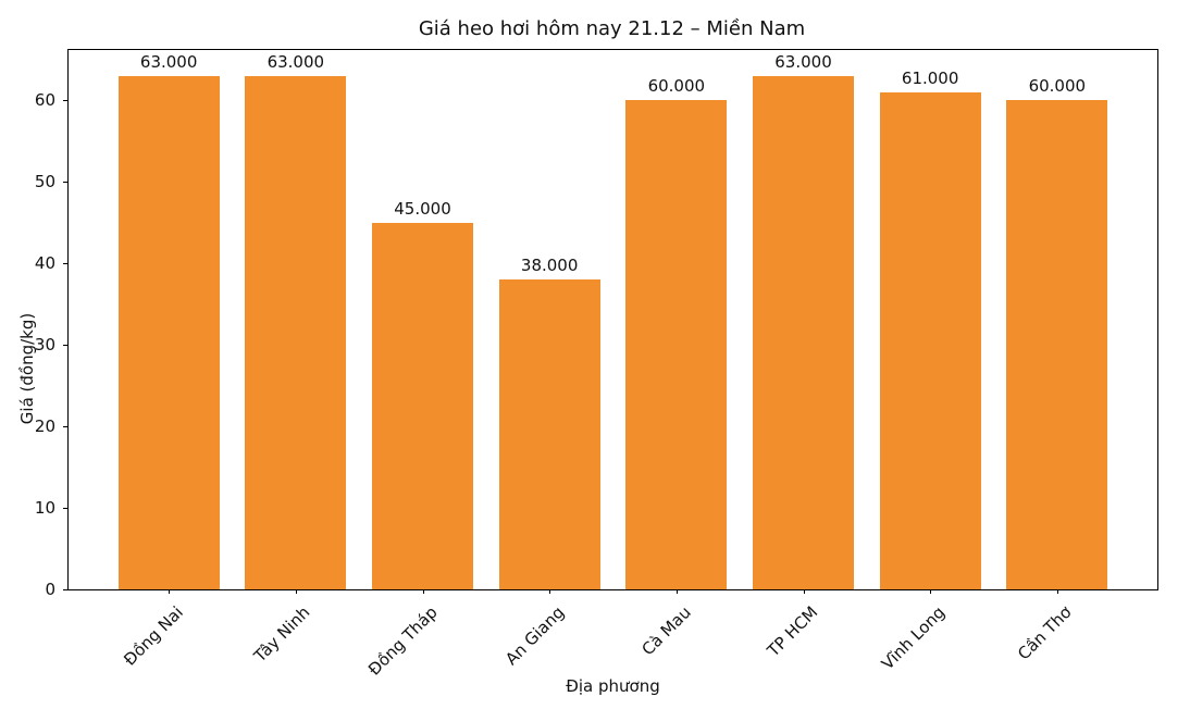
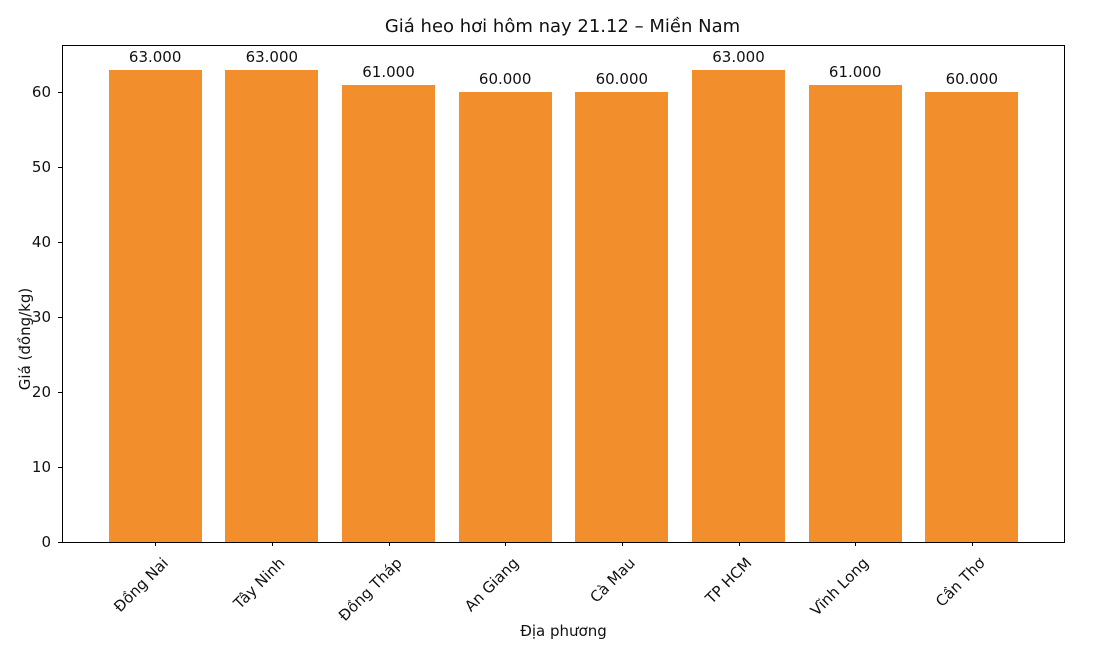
Đồng Tháp: 45.000 -> 61.000
An Giang: 38.000 -> 60.000
